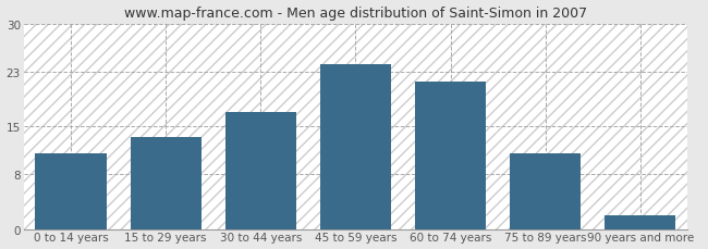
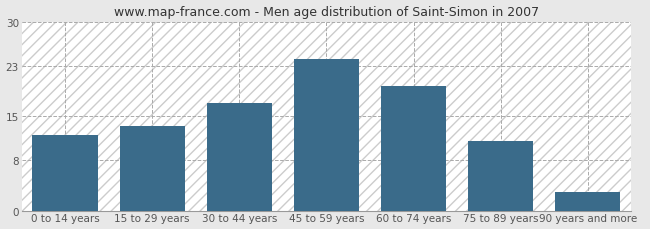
0 to 14 years: 11.0 -> 12.0
60 to 74 years: 21.5 -> 19.8
90 years and more: 2.0 -> 3.0
